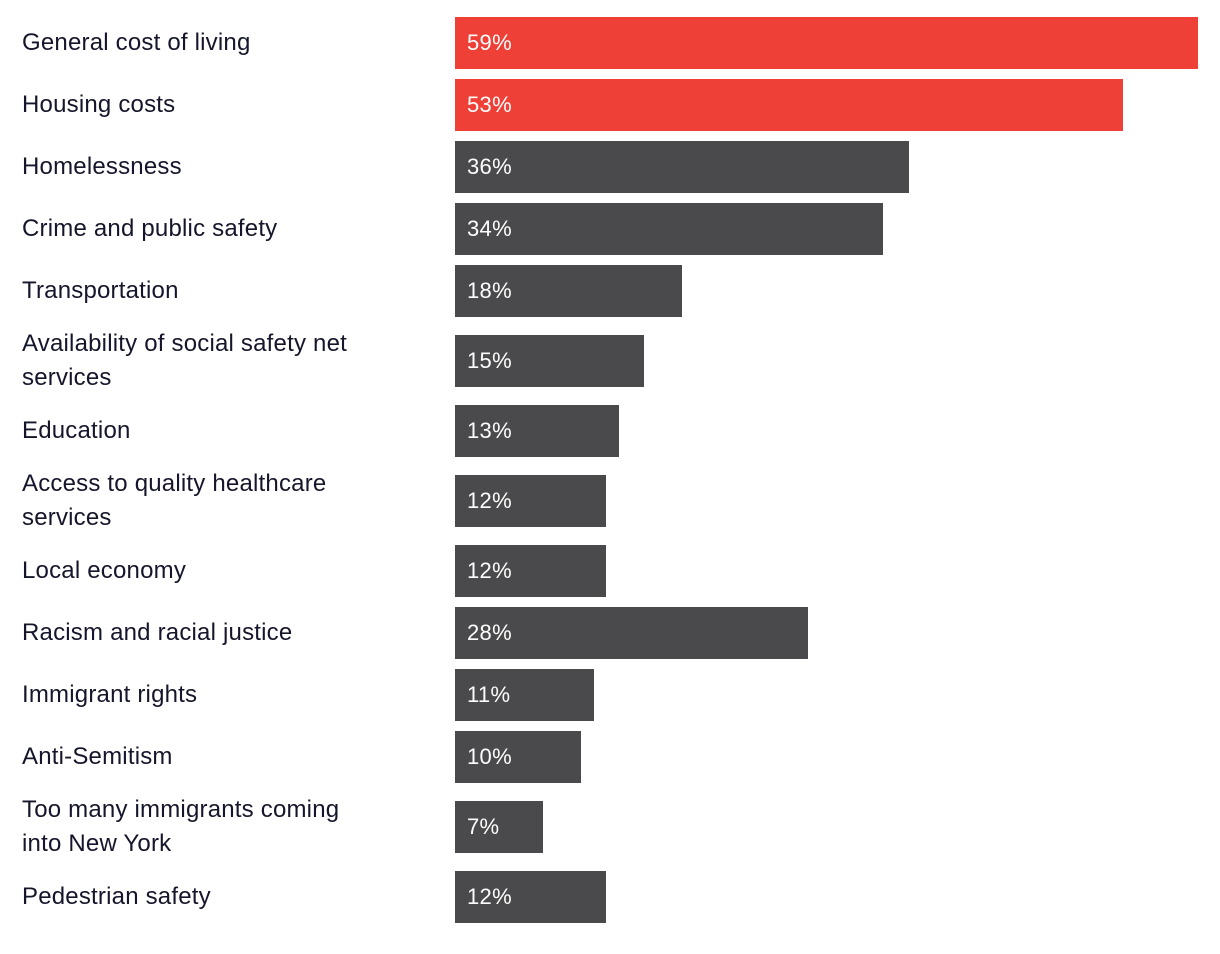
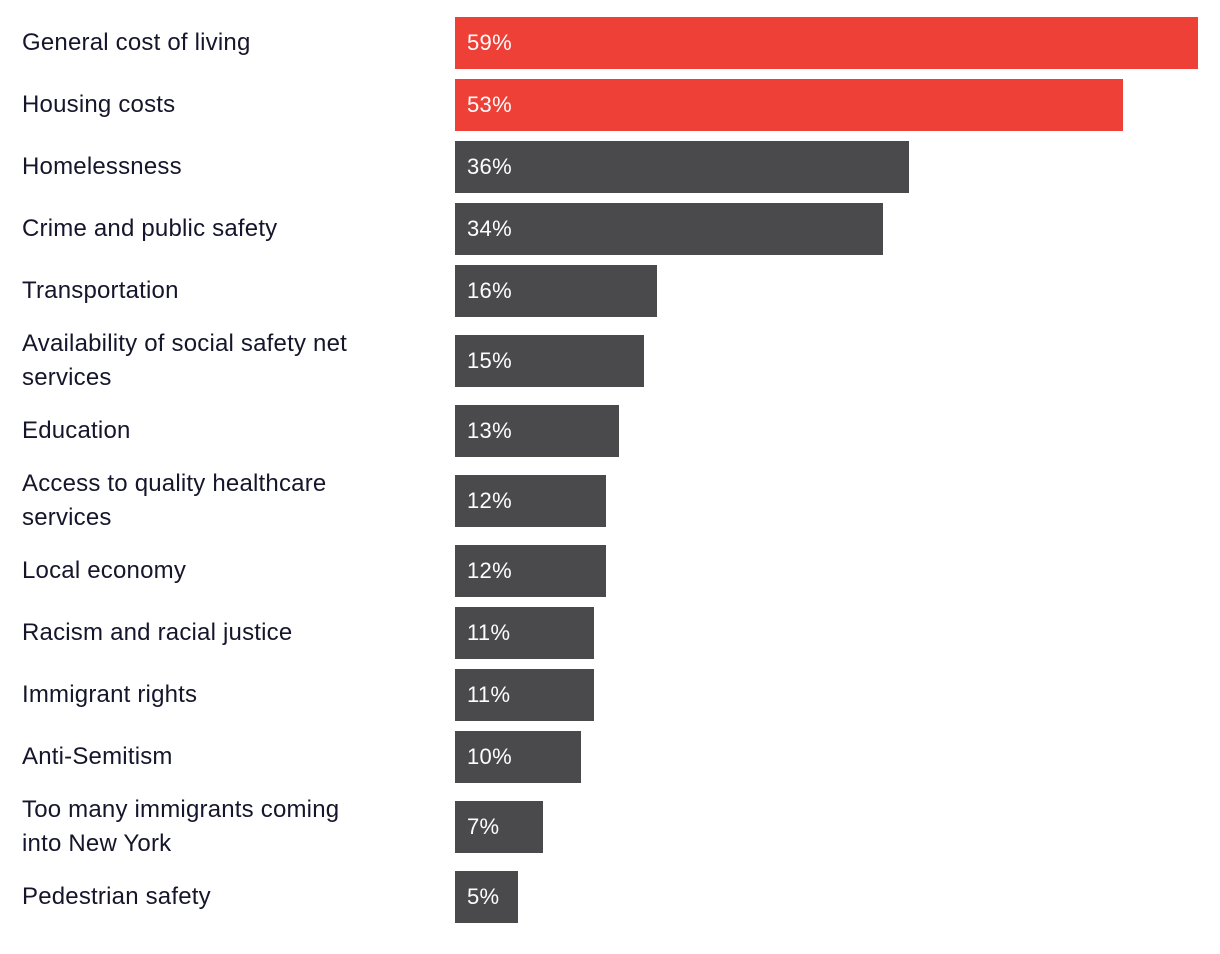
Transportation: 18% -> 16%
Racism and racial justice: 28% -> 11%
Pedestrian safety: 12% -> 5%
